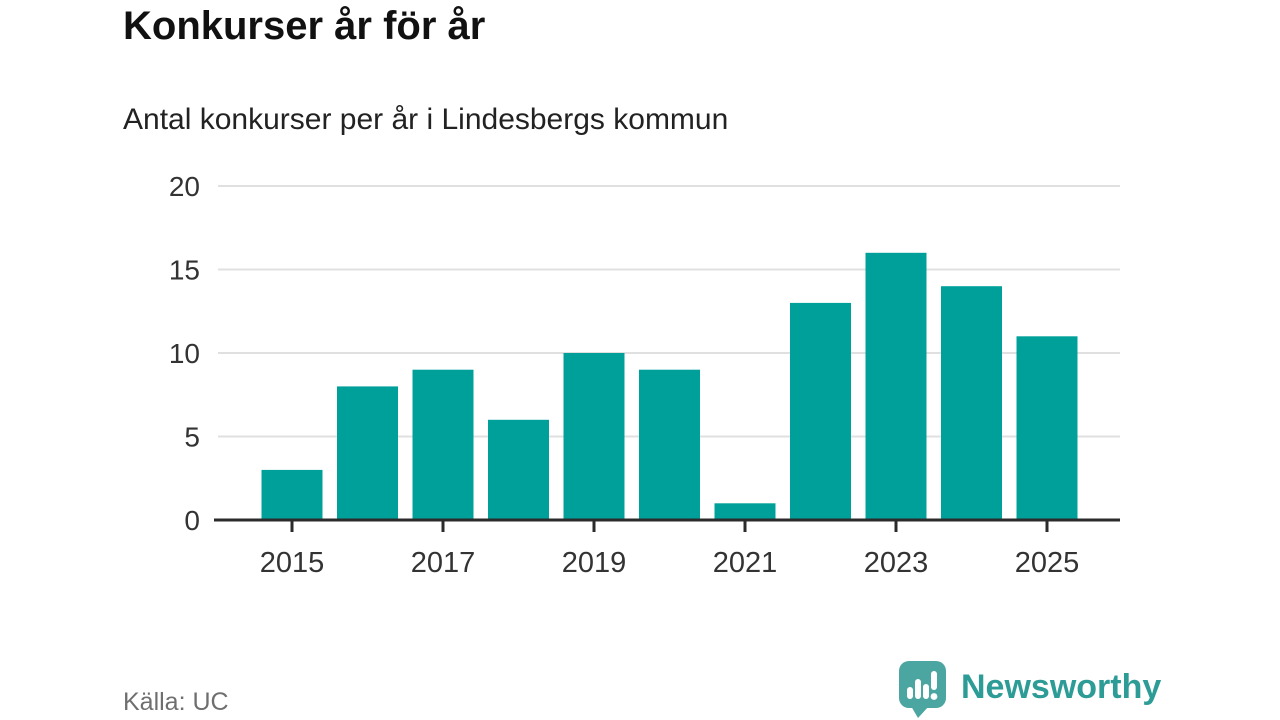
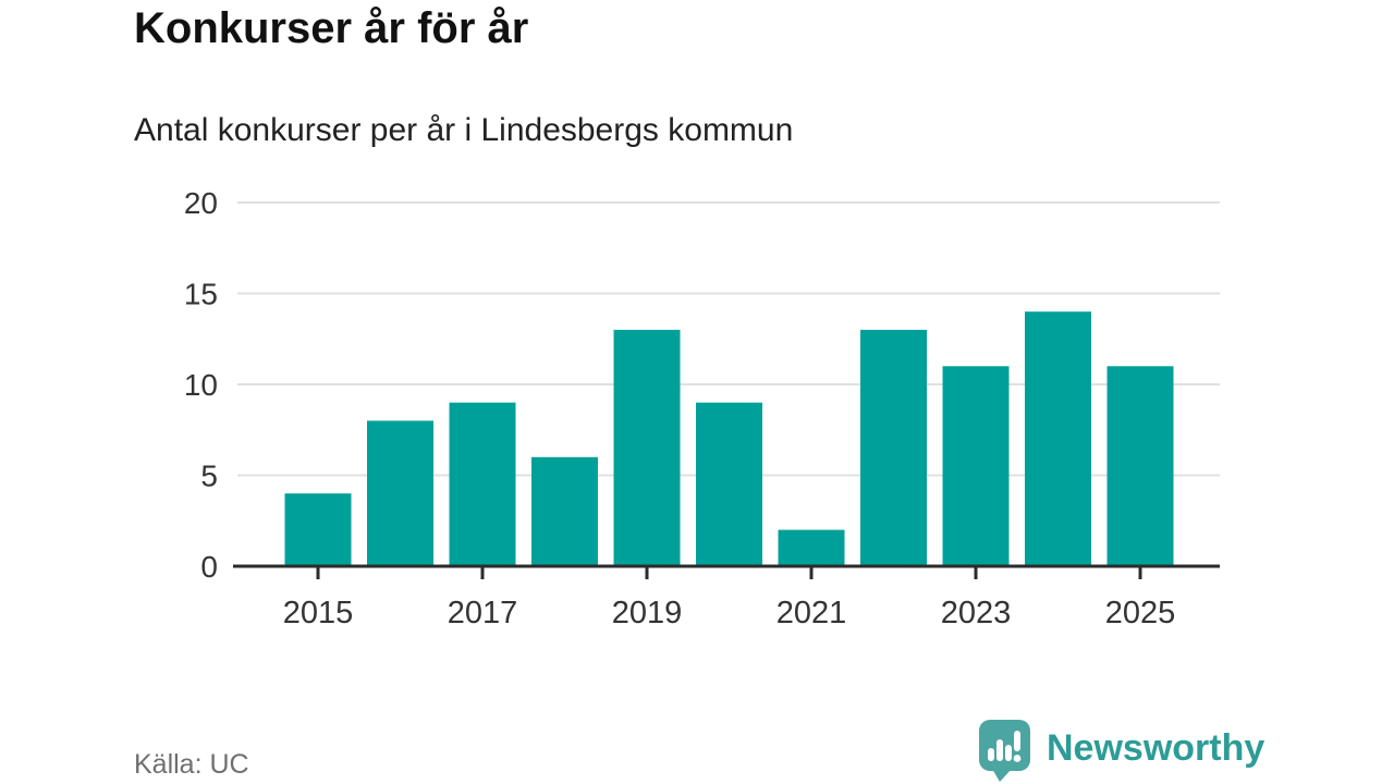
2015: 3 -> 4
2019: 10 -> 13
2021: 1 -> 2
2023: 16 -> 11
